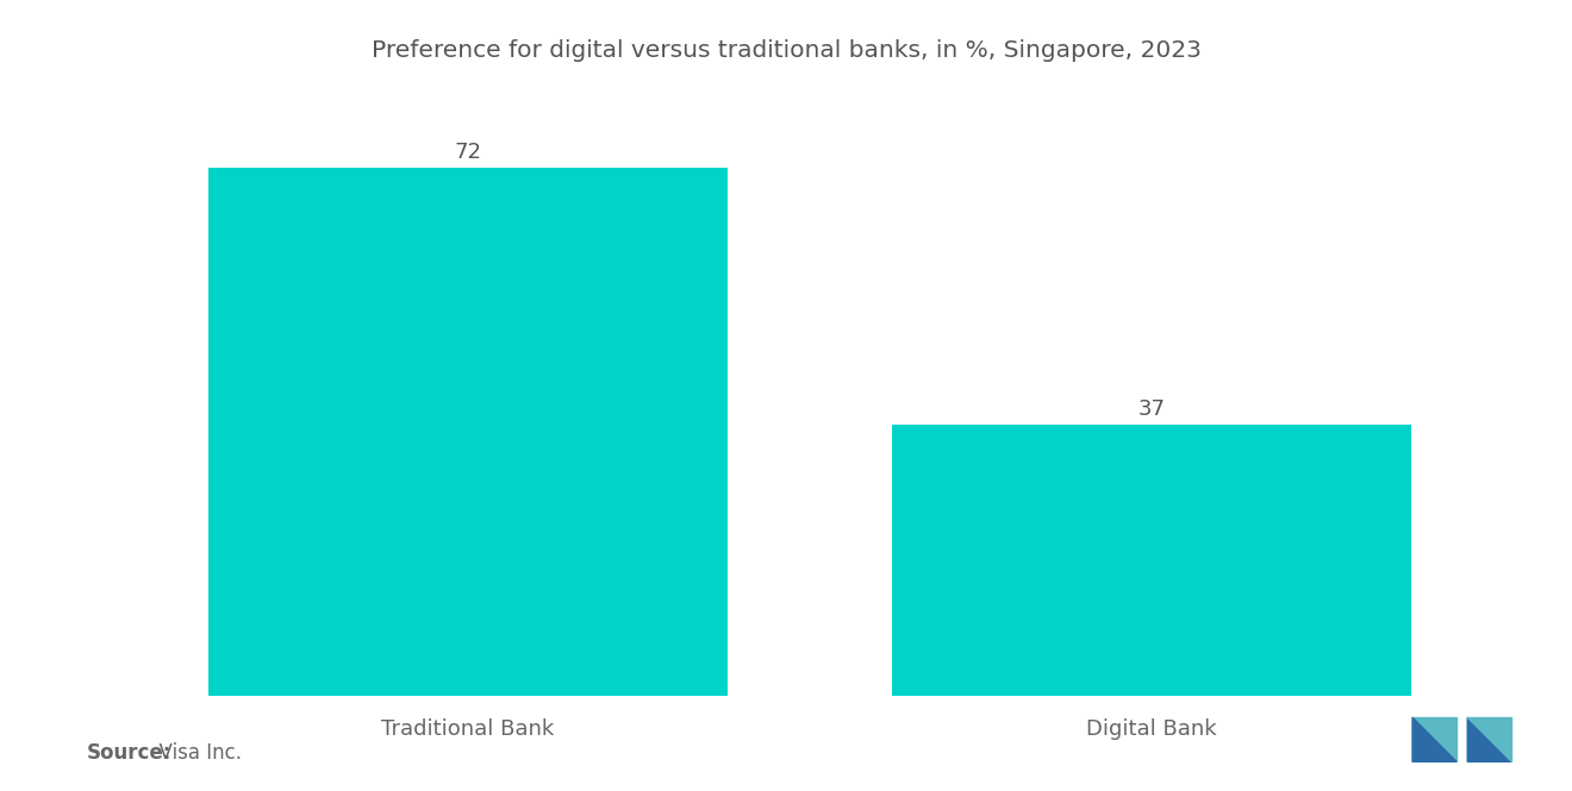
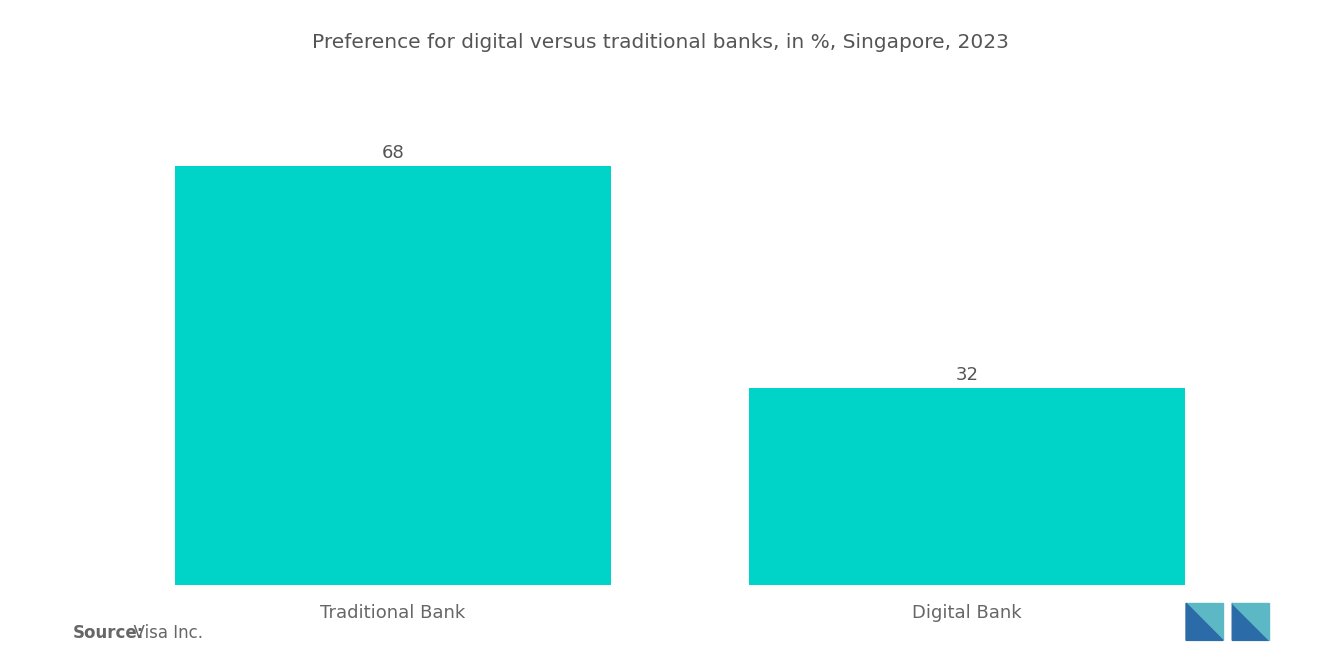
Traditional Bank: 72 -> 68
Digital Bank: 37 -> 32
